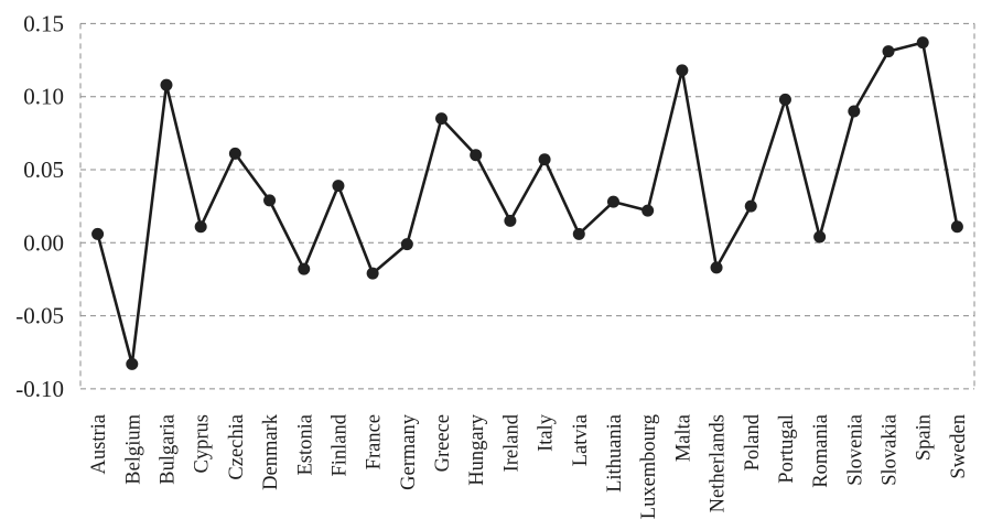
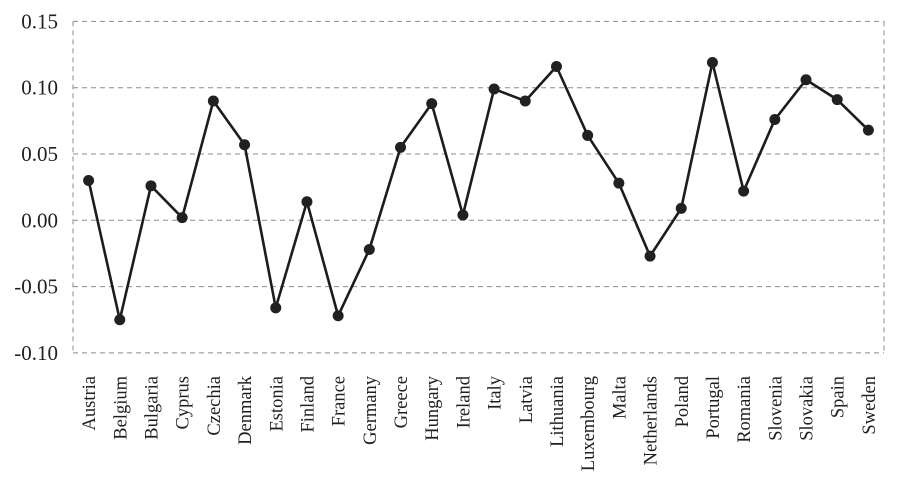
Austria: 0.006 -> 0.030
Belgium: -0.083 -> -0.075
Bulgaria: 0.108 -> 0.026
Cyprus: 0.011 -> 0.002
Czechia: 0.061 -> 0.090
Denmark: 0.029 -> 0.057
Estonia: -0.018 -> -0.066
Finland: 0.039 -> 0.014
France: -0.021 -> -0.072
Germany: -0.001 -> -0.022
Greece: 0.085 -> 0.055
Hungary: 0.060 -> 0.088
Ireland: 0.015 -> 0.004
Italy: 0.057 -> 0.099
Latvia: 0.006 -> 0.090
Lithuania: 0.028 -> 0.116
Luxembourg: 0.022 -> 0.064
Malta: 0.118 -> 0.028
Netherlands: -0.017 -> -0.027
Poland: 0.025 -> 0.009
Portugal: 0.098 -> 0.119
Romania: 0.004 -> 0.022
Slovenia: 0.090 -> 0.076
Slovakia: 0.131 -> 0.106
Spain: 0.137 -> 0.091
Sweden: 0.011 -> 0.068
